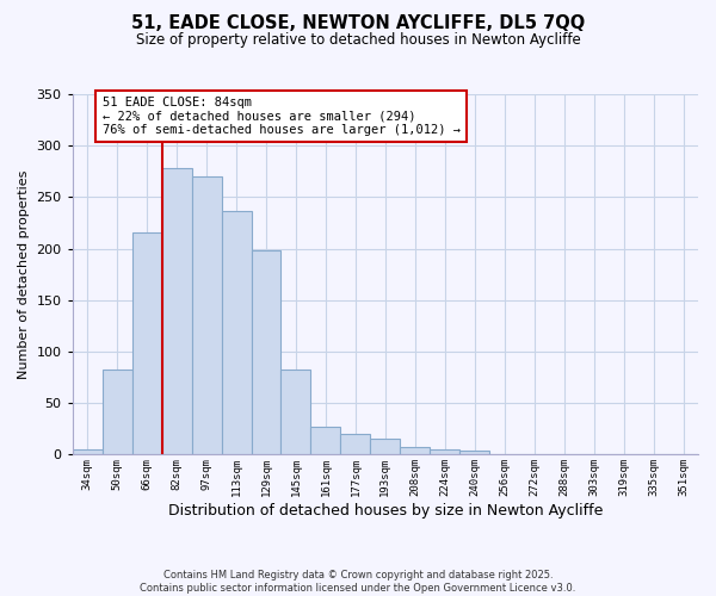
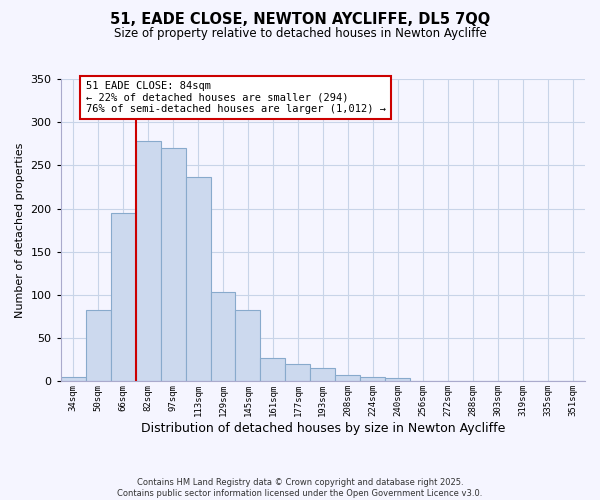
66sqm: 216 -> 195
129sqm: 198 -> 103
